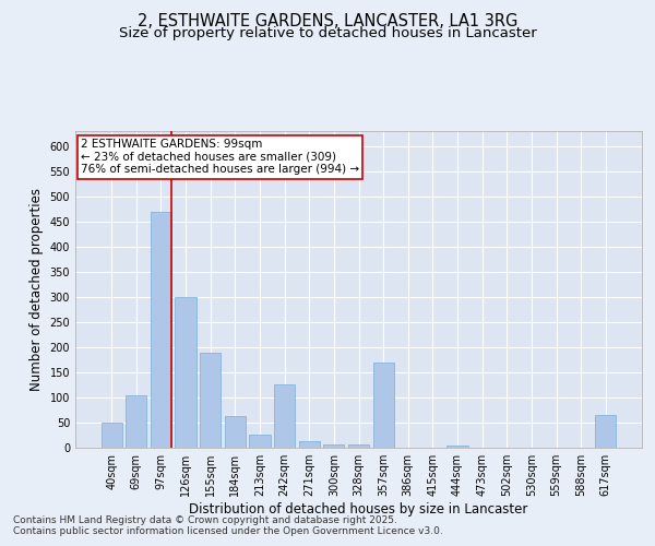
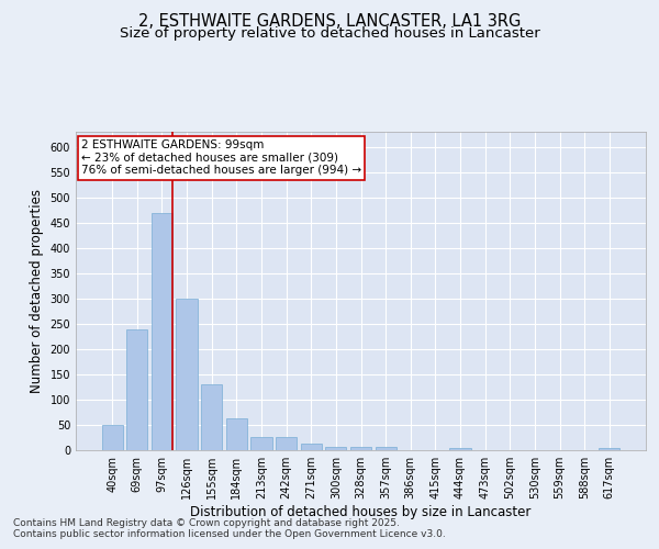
69sqm: 105 -> 238
155sqm: 190 -> 130
242sqm: 125 -> 27
357sqm: 170 -> 7
617sqm: 65 -> 4
